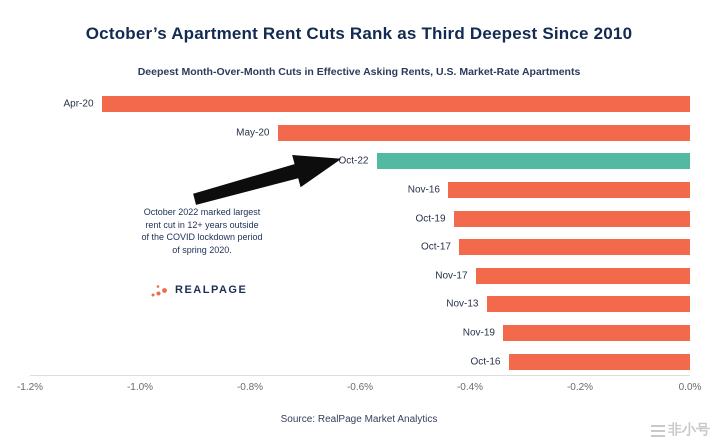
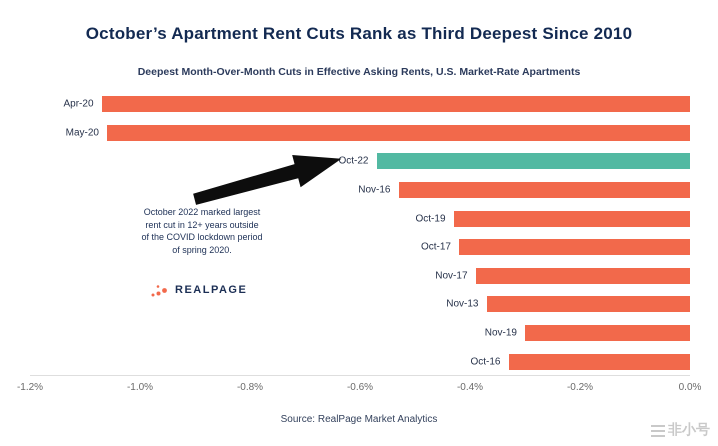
May-20: -0.75% -> -1.06%
Nov-16: -0.44% -> -0.53%
Nov-19: -0.34% -> -0.30%
